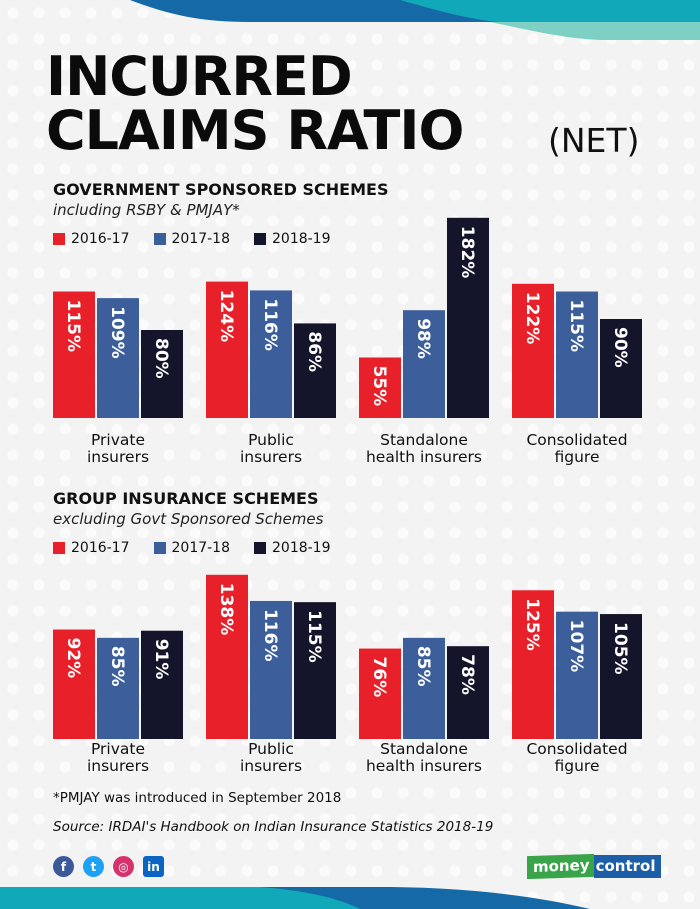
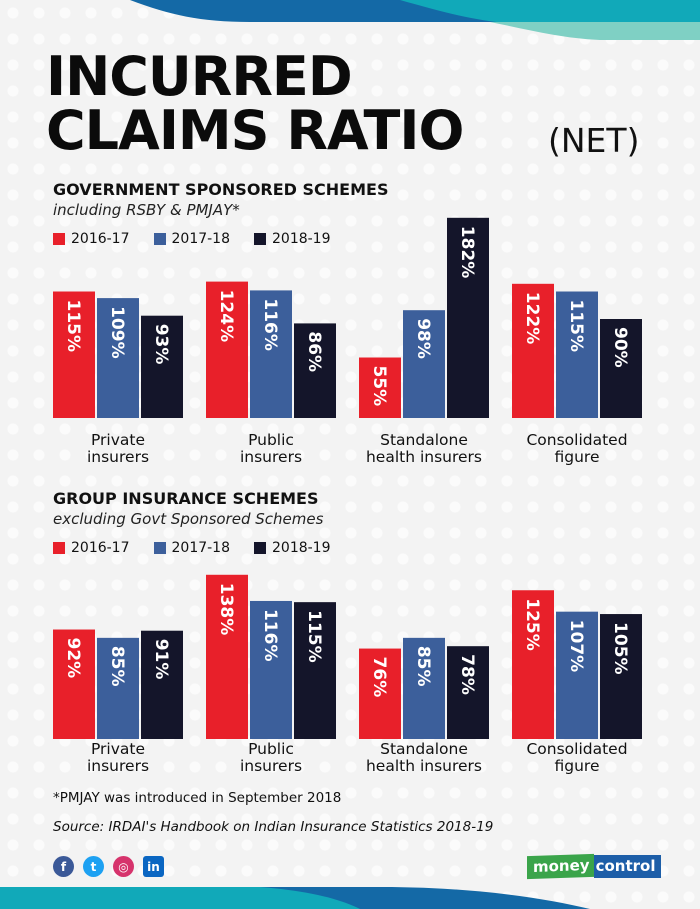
GOVERNMENT SPONSORED SCHEMES/2018-19/Private insurers: 80% -> 93%
